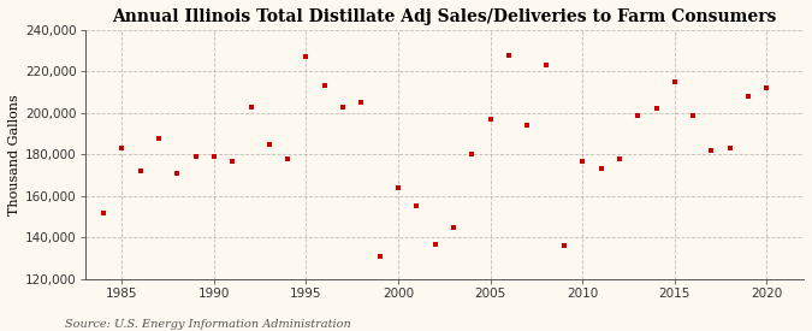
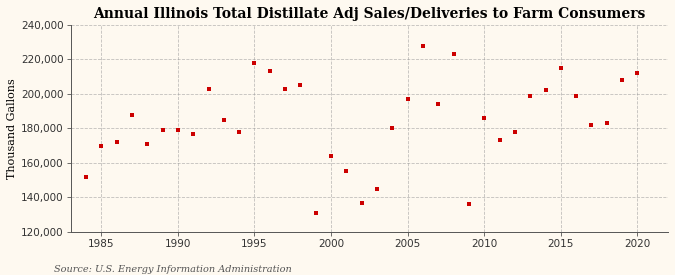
1985: 183,000 -> 170,000
1995: 227,000 -> 218,000
2010: 177,000 -> 186,000
